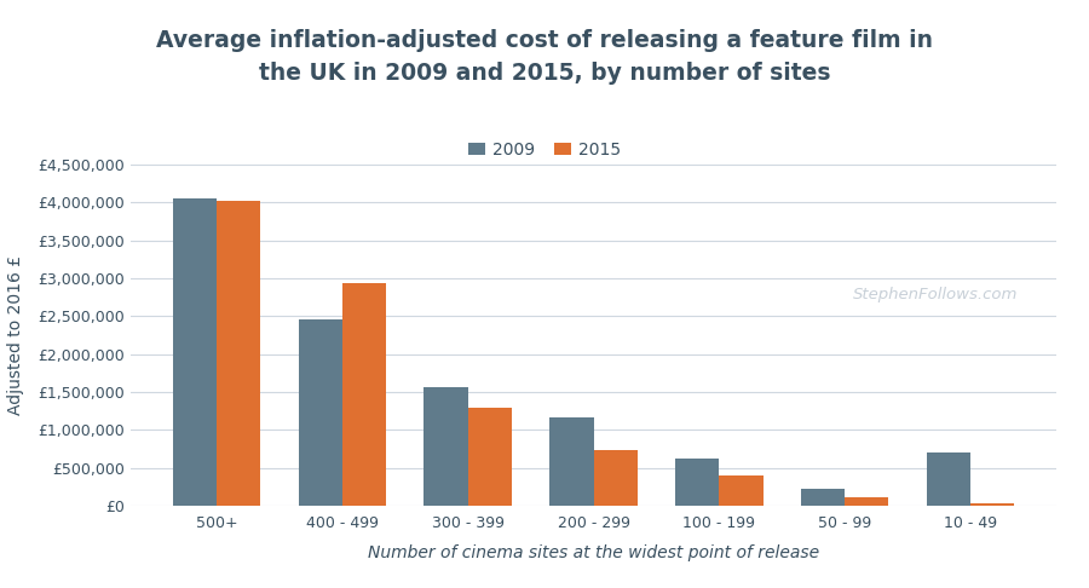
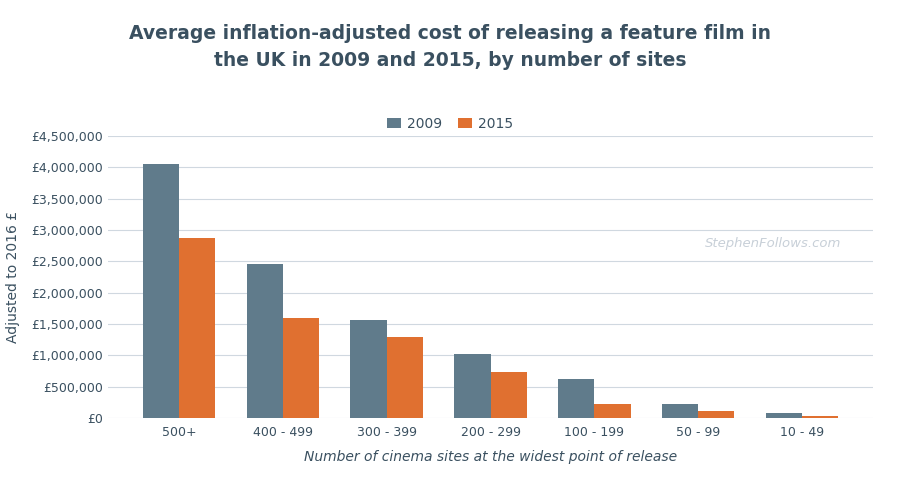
2015/500+: £4,020,000 -> £2,880,000
2015/400 - 499: £2,940,000 -> £1,590,000
2009/200 - 299: £1,160,000 -> £1,020,000
2015/100 - 199: £400,000 -> £220,000
2009/10 - 49: £700,000 -> £80,000
